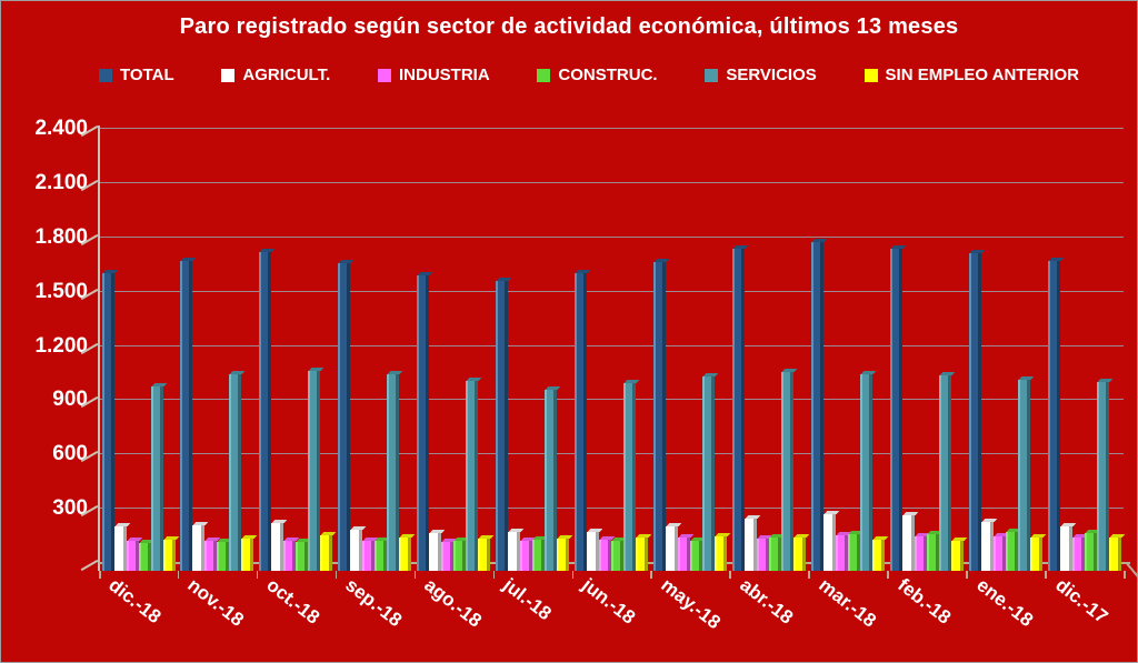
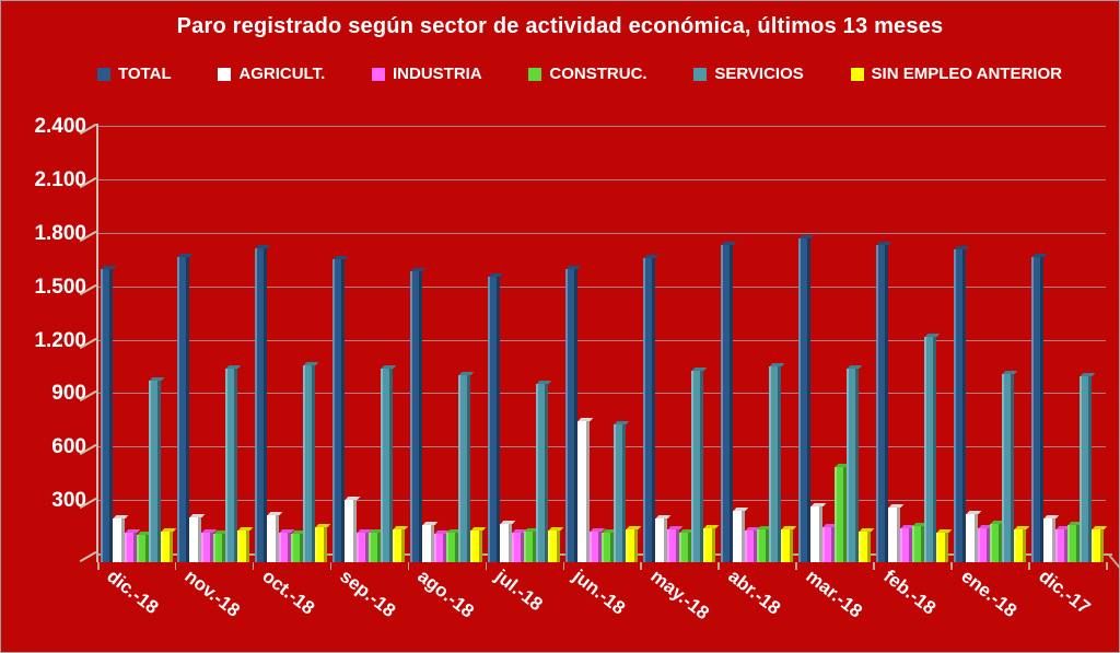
AGRICULT./sep.-18: 180 -> 310
AGRICULT./jun.-18: 180 -> 750
SERVICIOS/jun.-18: 1000 -> 730
CONSTRUC./mar.-18: 160 -> 490
SERVICIOS/feb.-18: 1040 -> 1220
